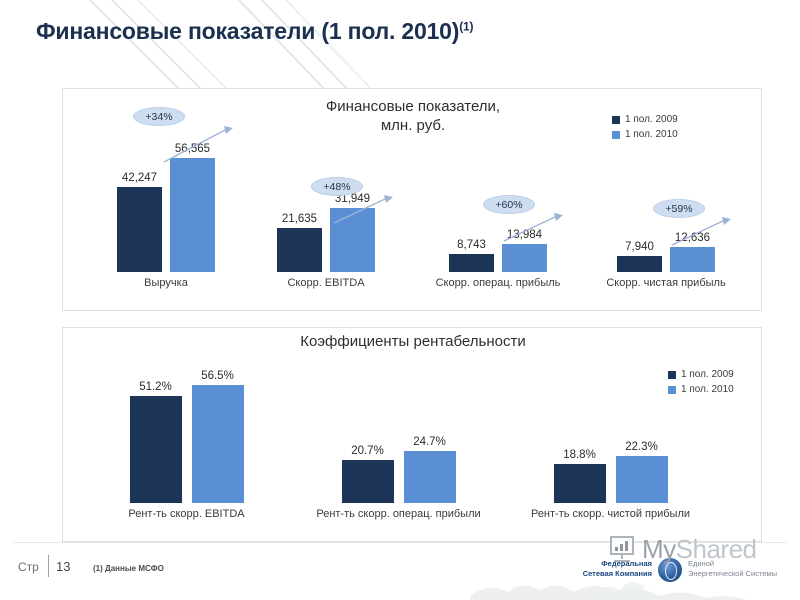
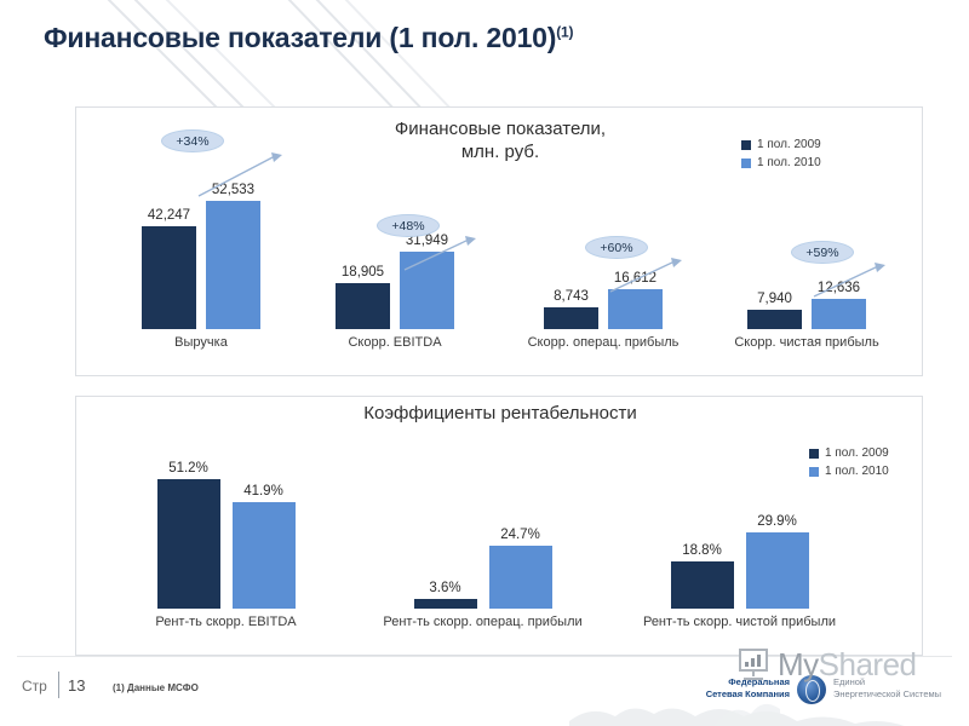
Финансовые показатели, млн. руб./1 пол. 2010/Выручка: 56,565 -> 52,533
Финансовые показатели, млн. руб./1 пол. 2009/Скорр. EBITDA: 21,635 -> 18,905
Финансовые показатели, млн. руб./1 пол. 2010/Скорр. операц. прибыль: 13,984 -> 16,612
Коэффициенты рентабельности/1 пол. 2010/Рент-ть скорр. EBITDA: 56.5% -> 41.9%
Коэффициенты рентабельности/1 пол. 2009/Рент-ть скорр. операц. прибыли: 20.7% -> 3.6%
Коэффициенты рентабельности/1 пол. 2010/Рент-ть скорр. чистой прибыли: 22.3% -> 29.9%
